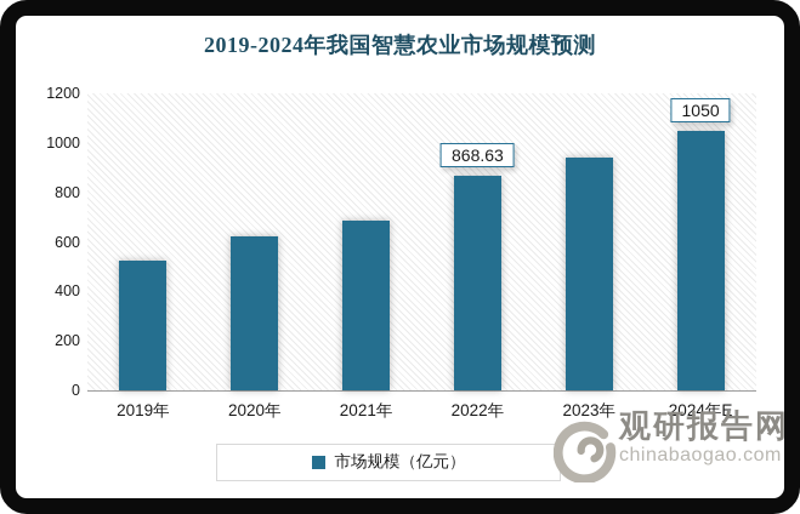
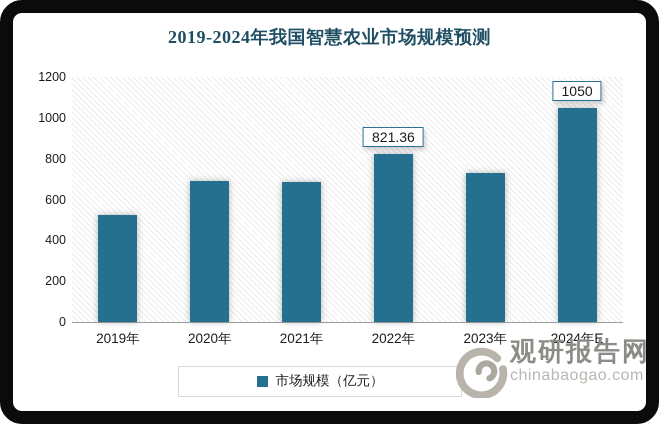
2020年: 620 -> 690
2022年: 868.63 -> 821.36
2023年: 940 -> 730
